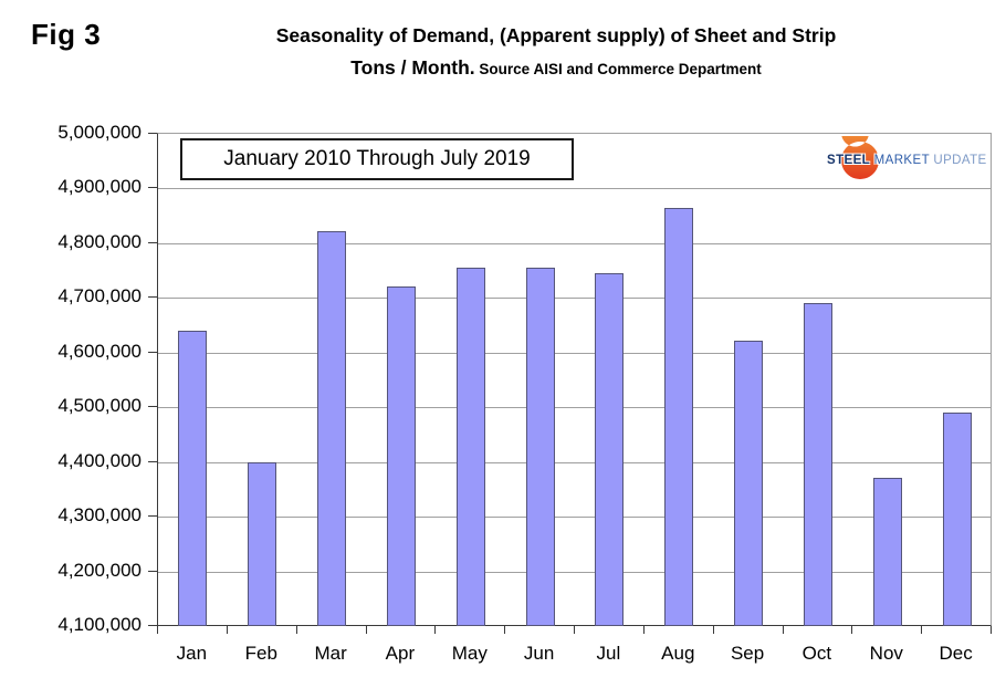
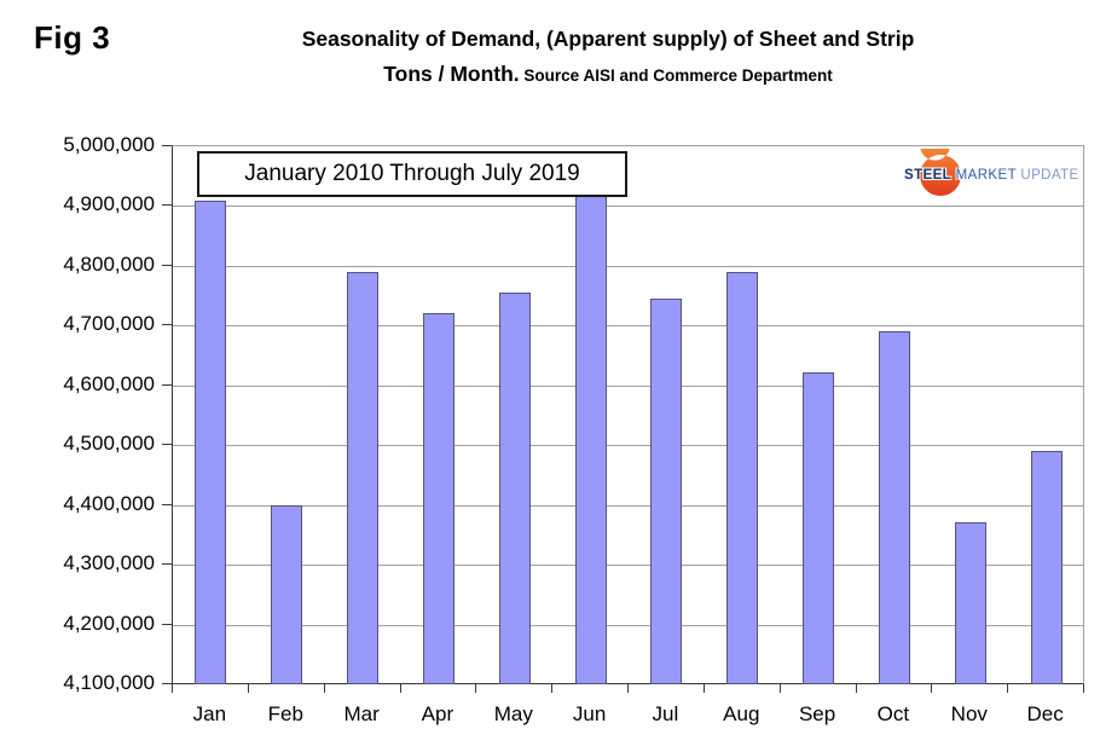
Jan: 4640000 -> 4910000
Mar: 4820000 -> 4790000
Jun: 4760000 -> 4920000
Aug: 4860000 -> 4790000
